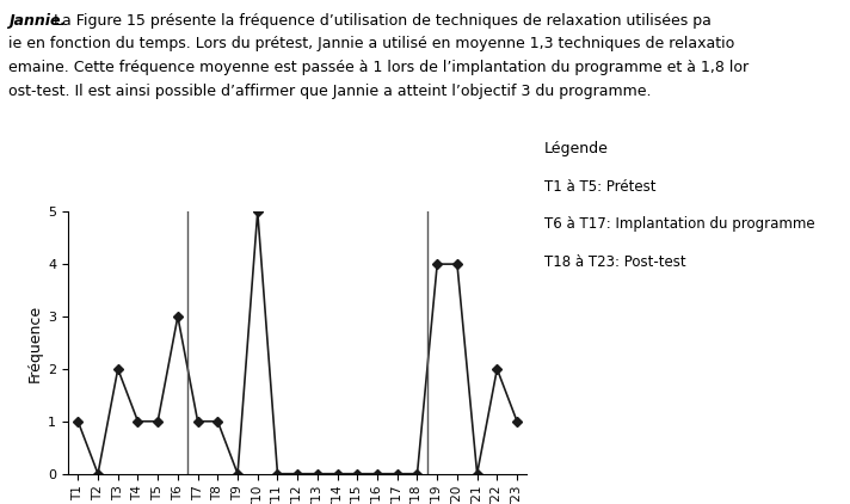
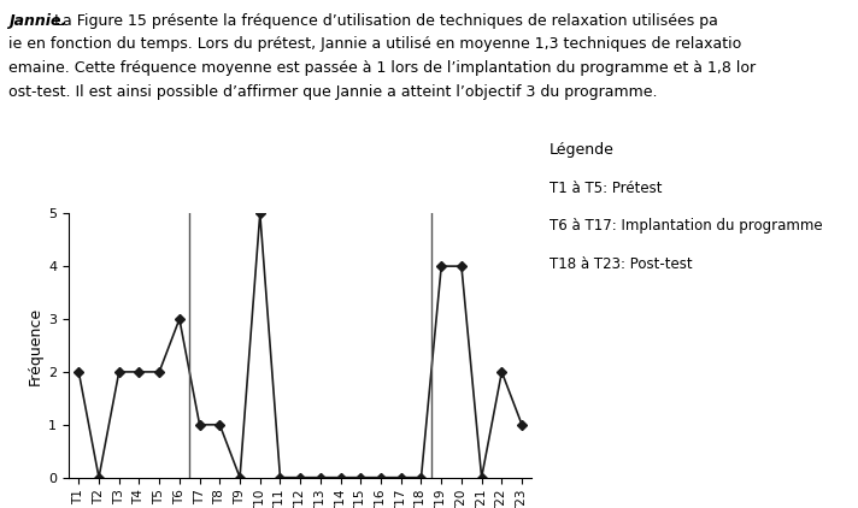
T1: 1 -> 2
T4: 1 -> 2
T5: 1 -> 2
